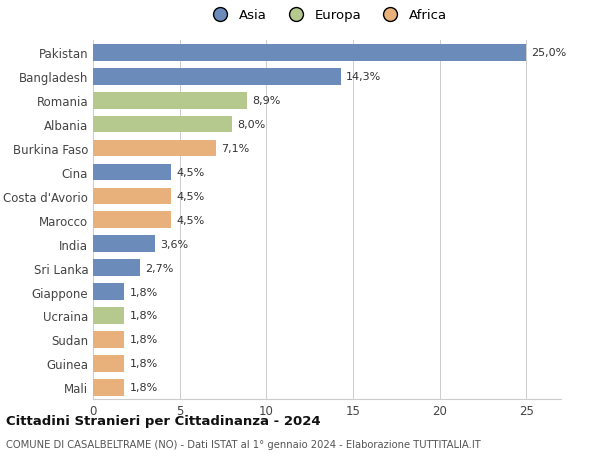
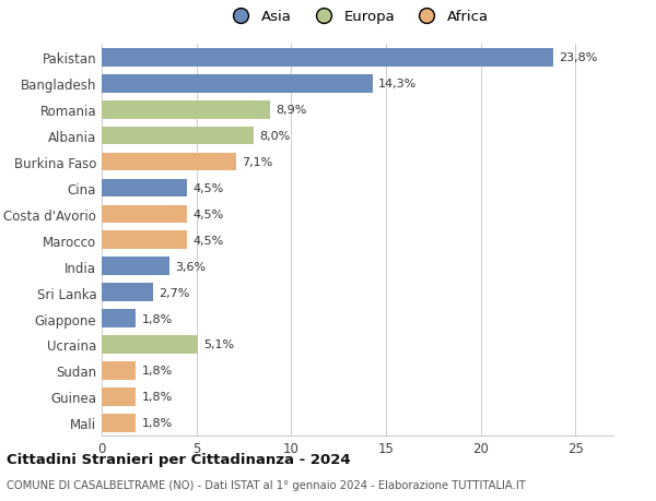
Pakistan: 25,0% -> 23,8%
Ucraina: 1,8% -> 5,1%
